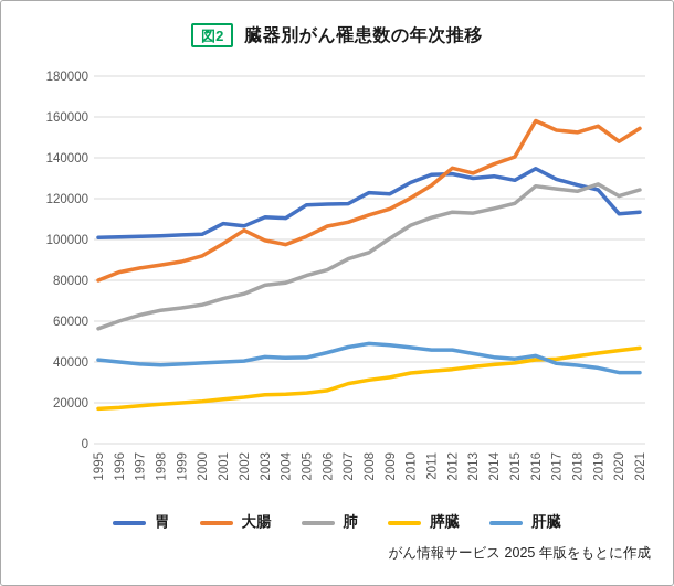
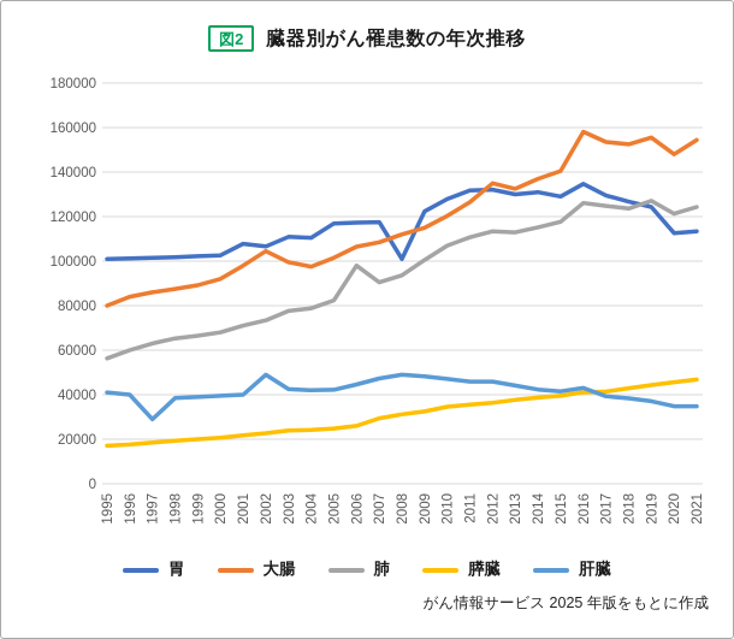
肝臓/1997: 39000 -> 29000
肝臓/2002: 40000 -> 49000
肺/2006: 85000 -> 98000
胃/2008: 123000 -> 101000
